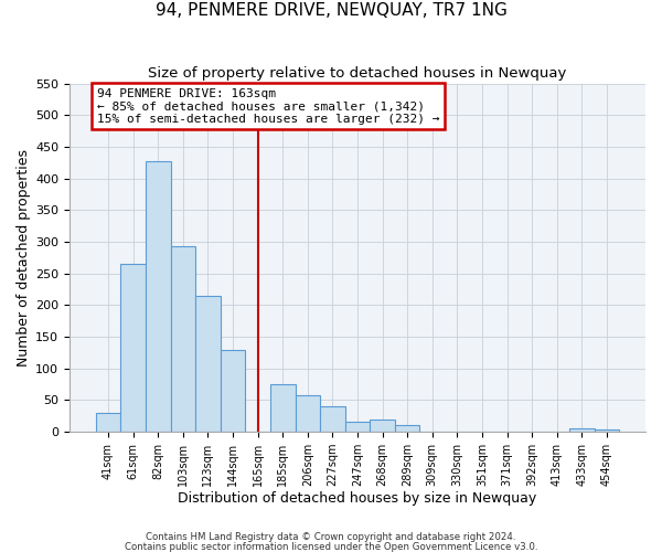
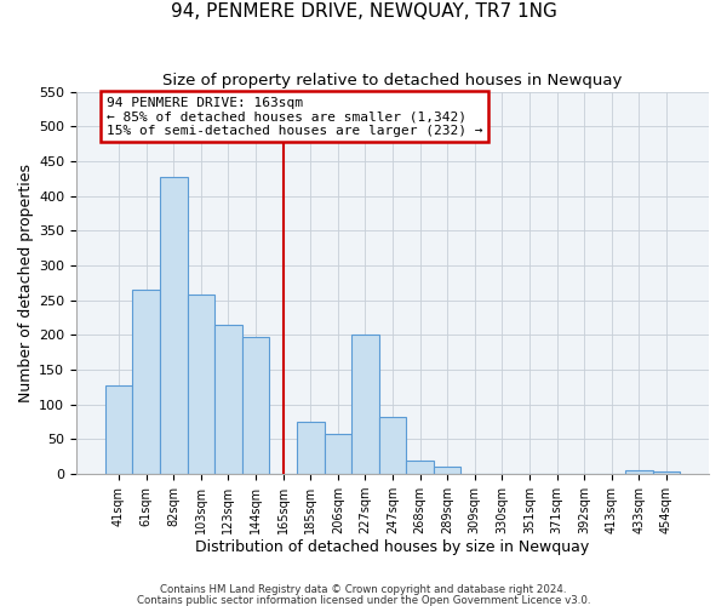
41sqm: 30 -> 128
103sqm: 293 -> 258
144sqm: 130 -> 198
227sqm: 40 -> 200
247sqm: 16 -> 82
